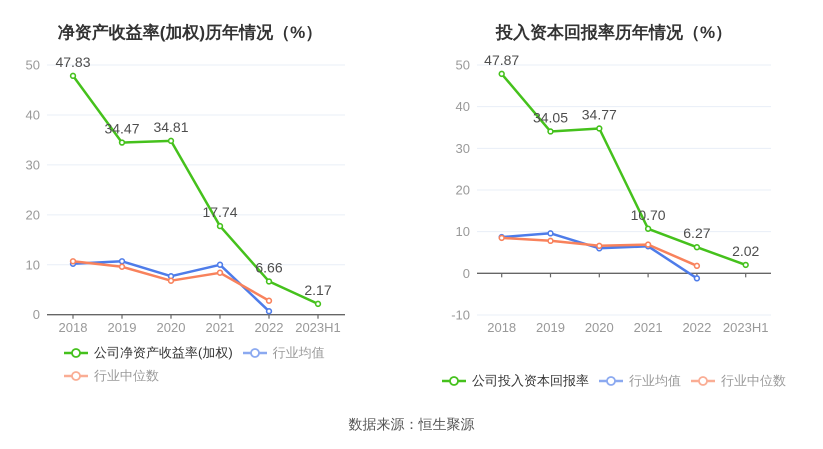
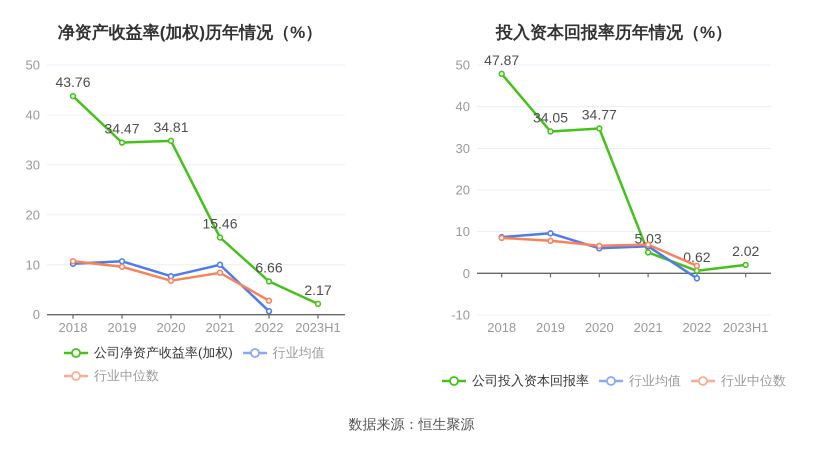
净资产收益率(加权)历年情况（%）/公司净资产收益率(加权)/2018: 47.83 -> 43.76
净资产收益率(加权)历年情况（%）/公司净资产收益率(加权)/2021: 17.74 -> 15.46
投入资本回报率历年情况（%）/公司投入资本回报率/2021: 10.70 -> 5.03
投入资本回报率历年情况（%）/公司投入资本回报率/2022: 6.27 -> 0.62
